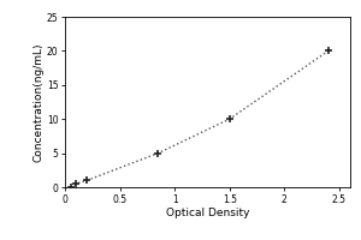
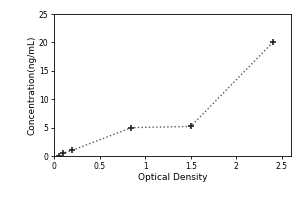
1.5: 10.0 -> 5.2
